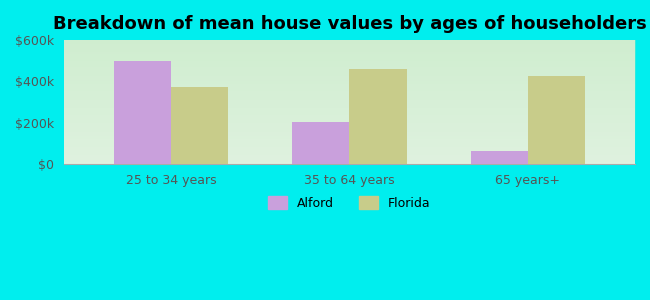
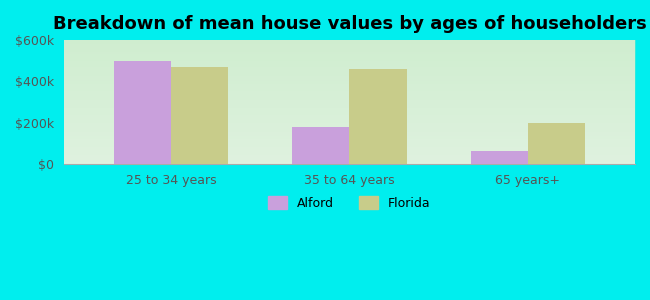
Florida/25 to 34 years: $375k -> $470k
Alford/35 to 64 years: $205k -> $180k
Florida/65 years+: $425k -> $200k
